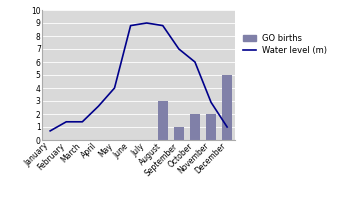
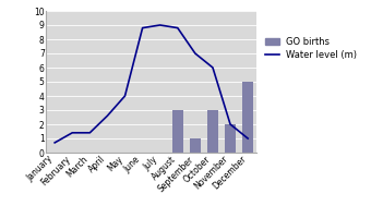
GO births/October: 2 -> 3
Water level (m)/November: 2.9 -> 2.0
